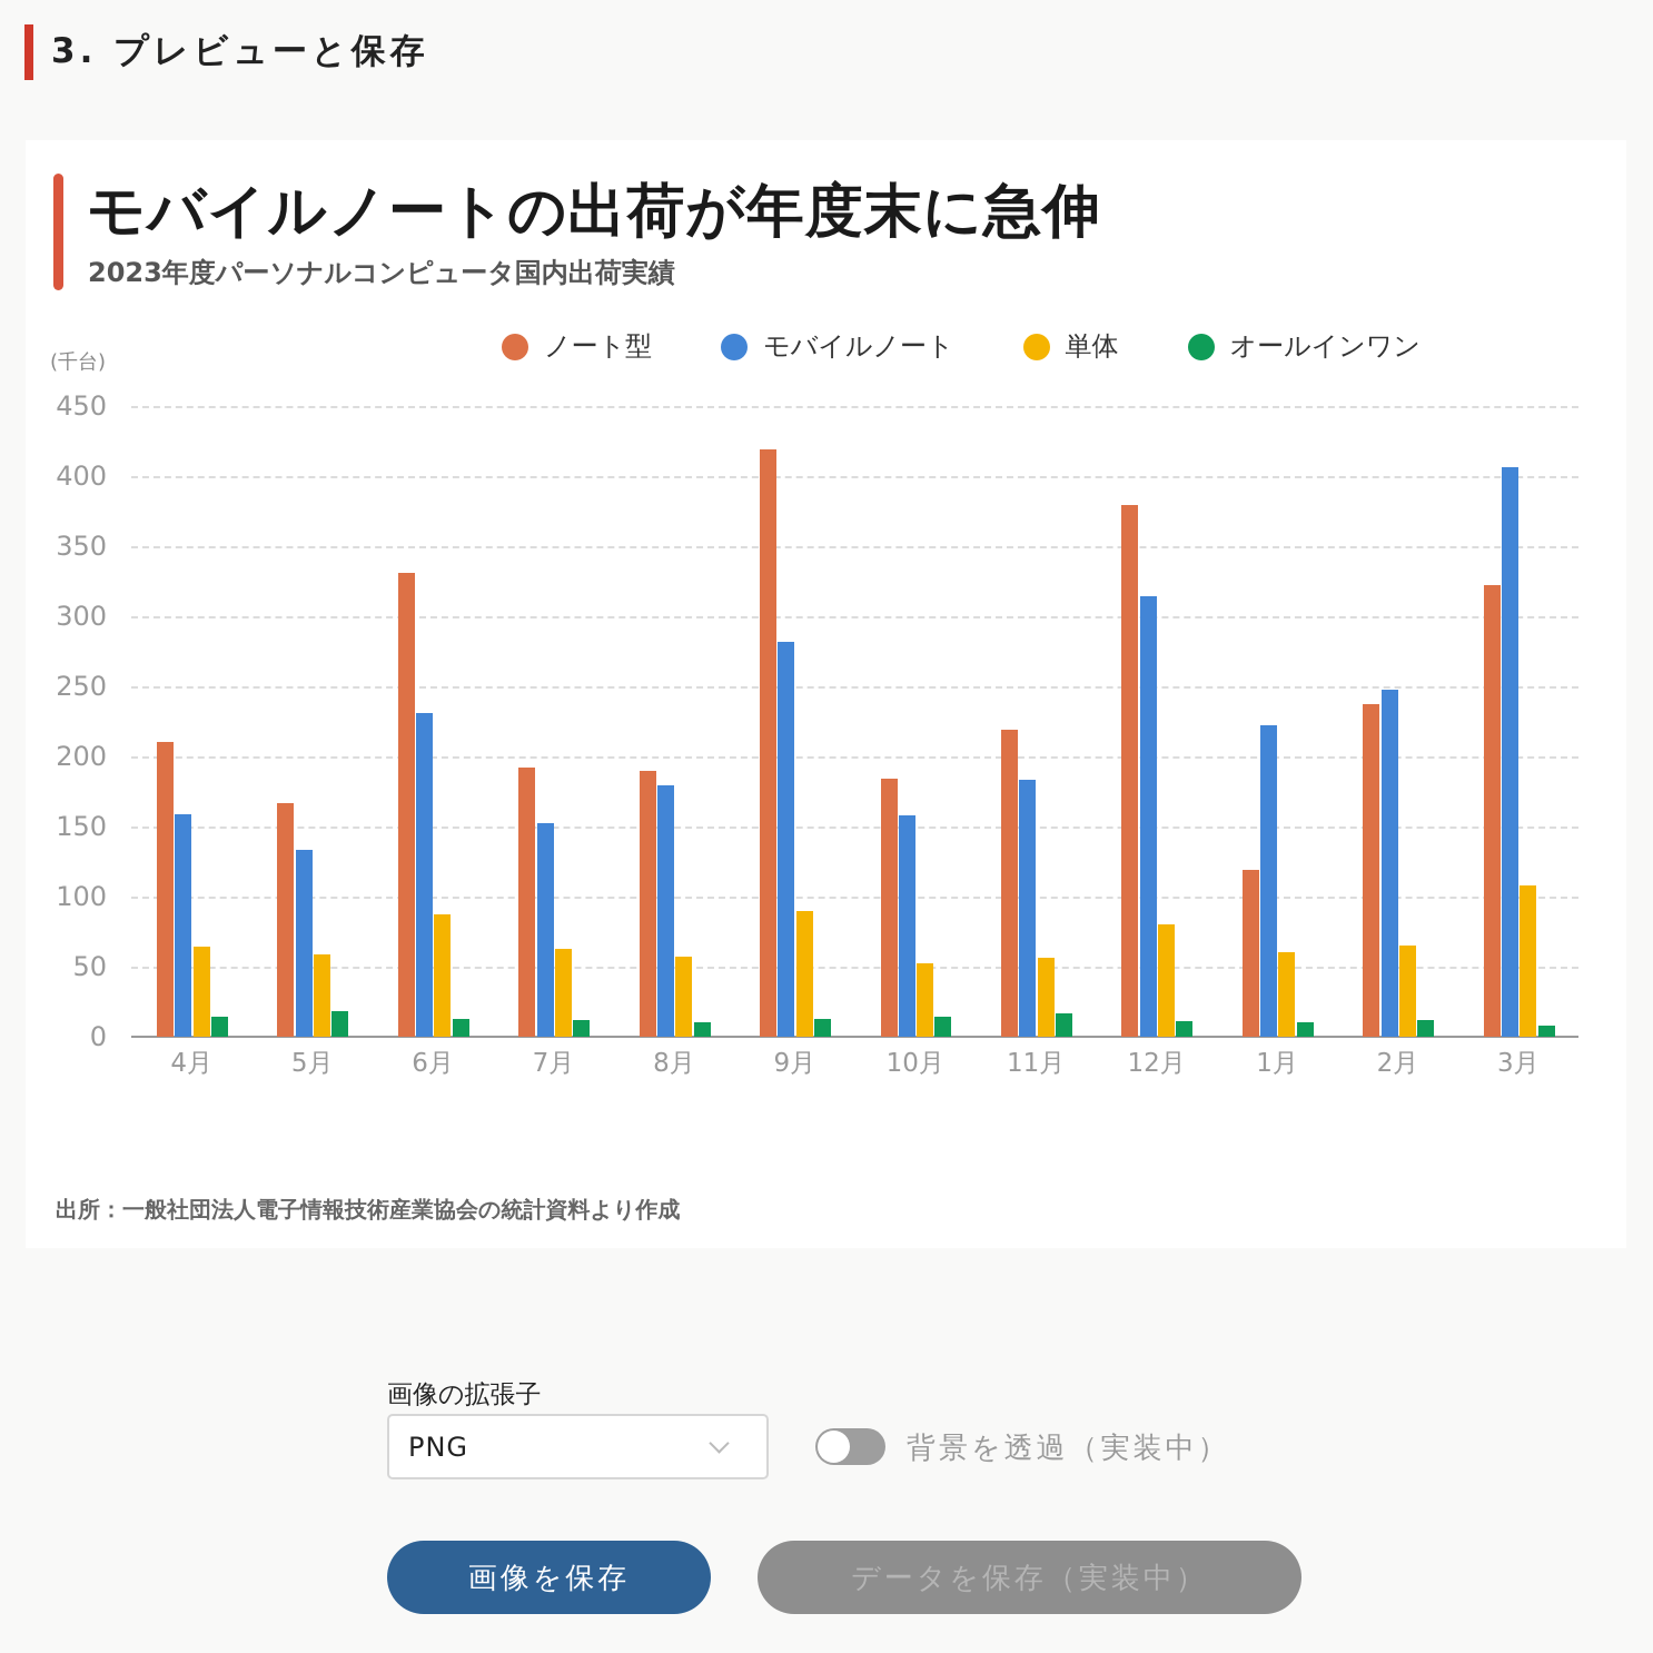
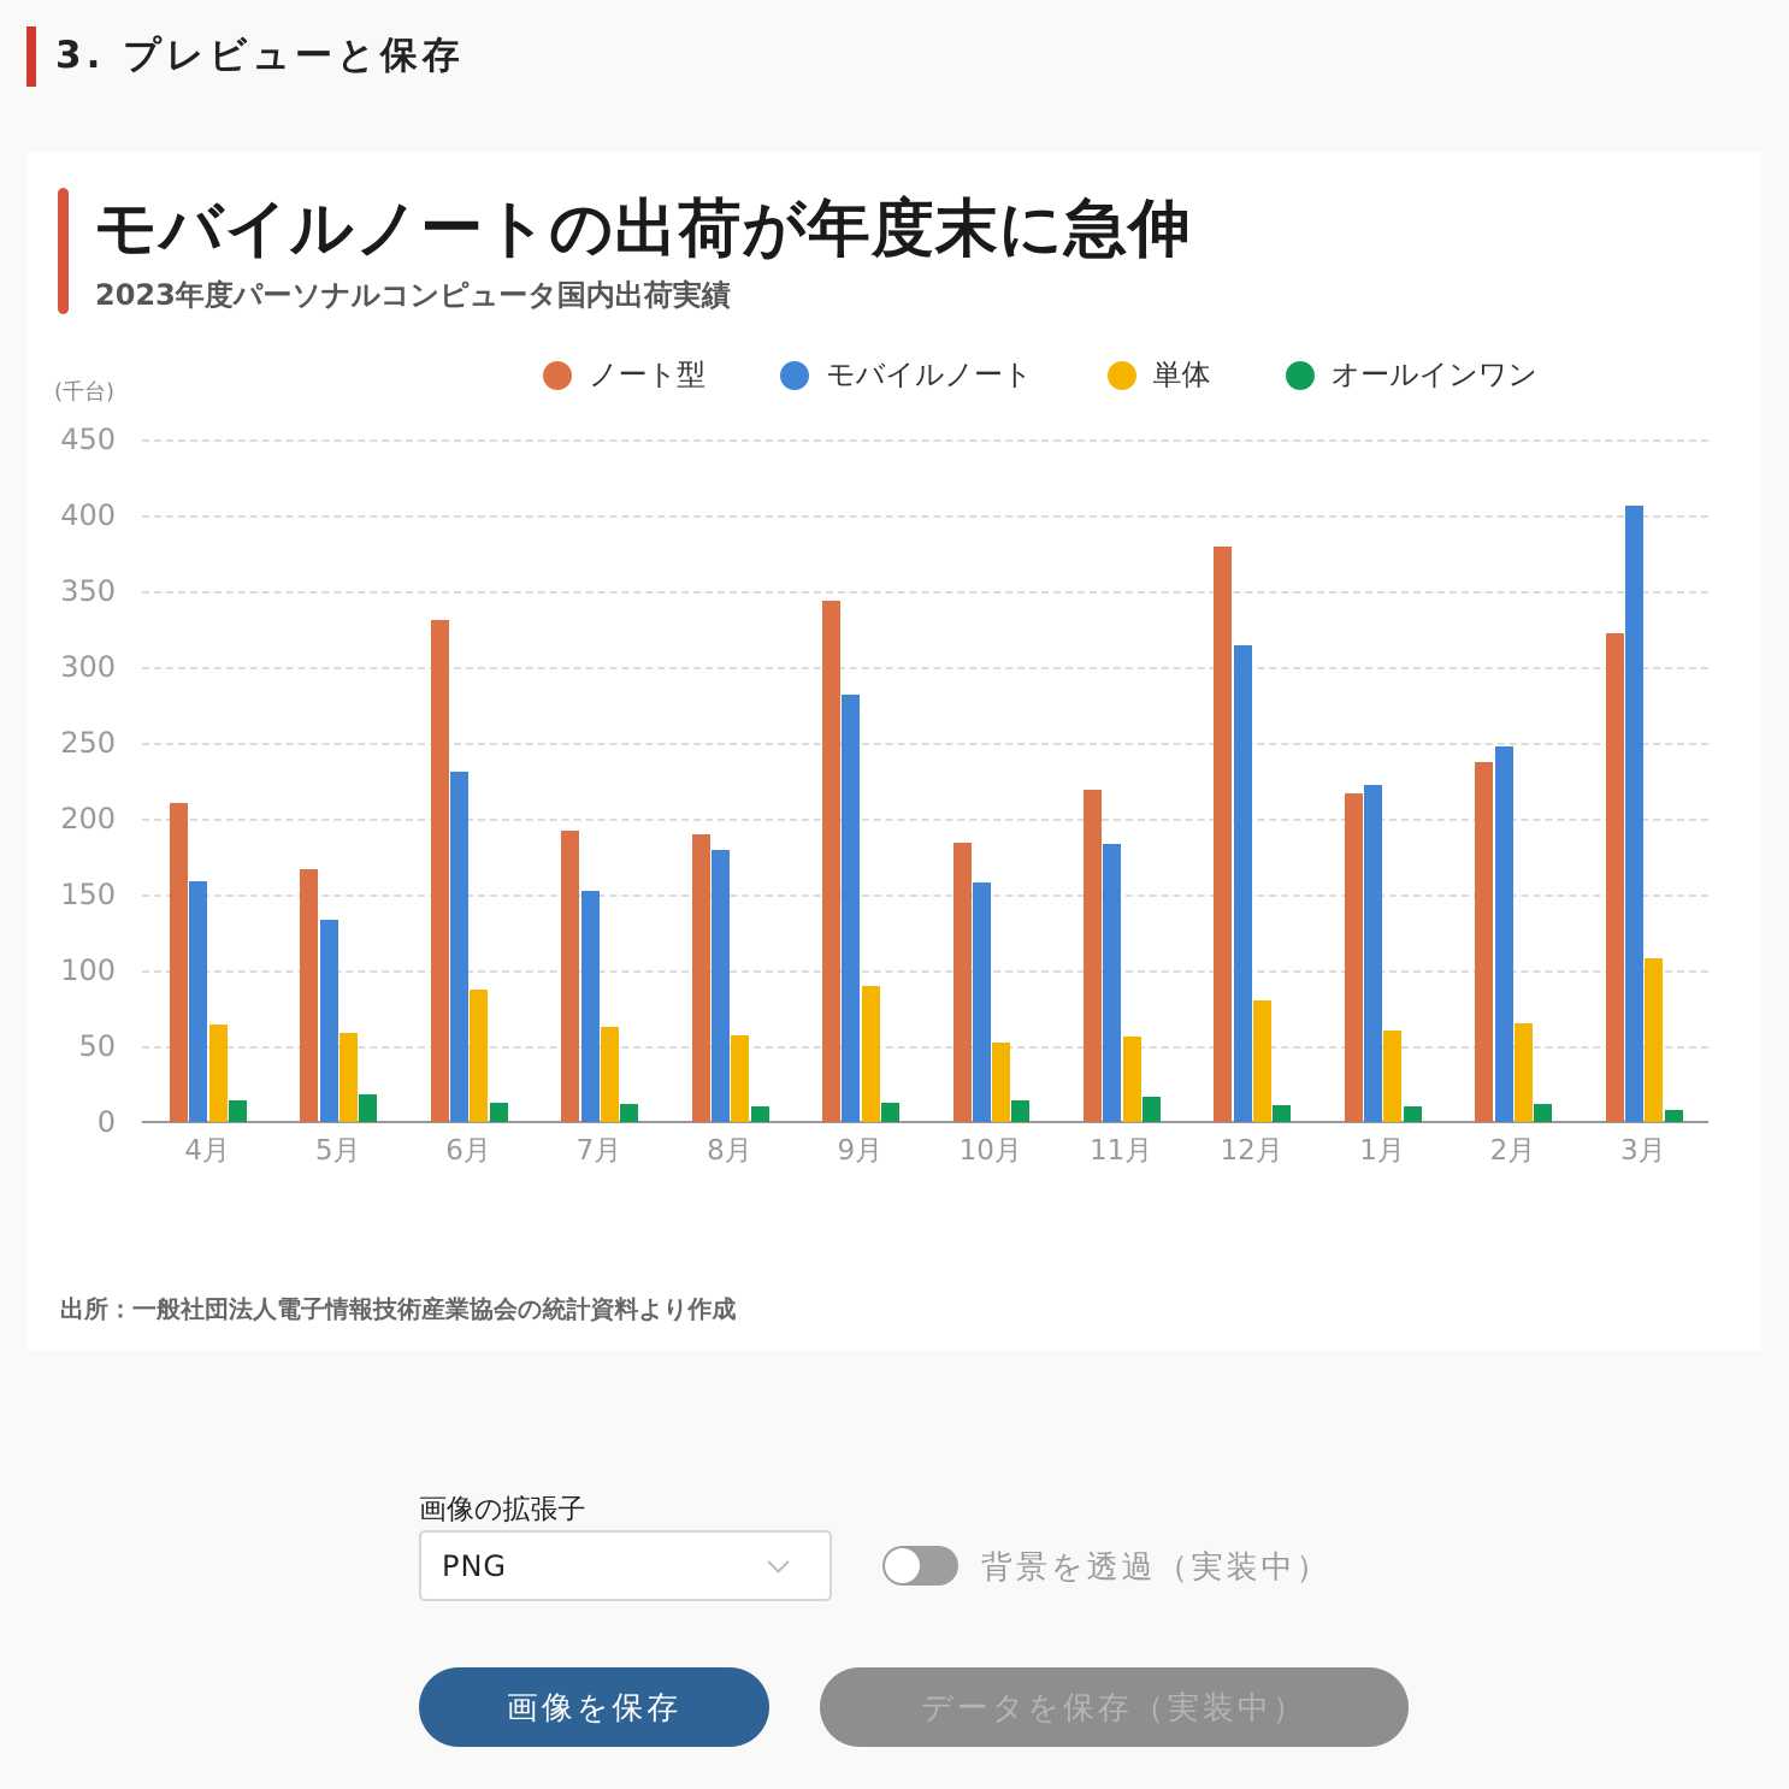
ノート型/9月: 419 -> 344
ノート型/1月: 119 -> 217
